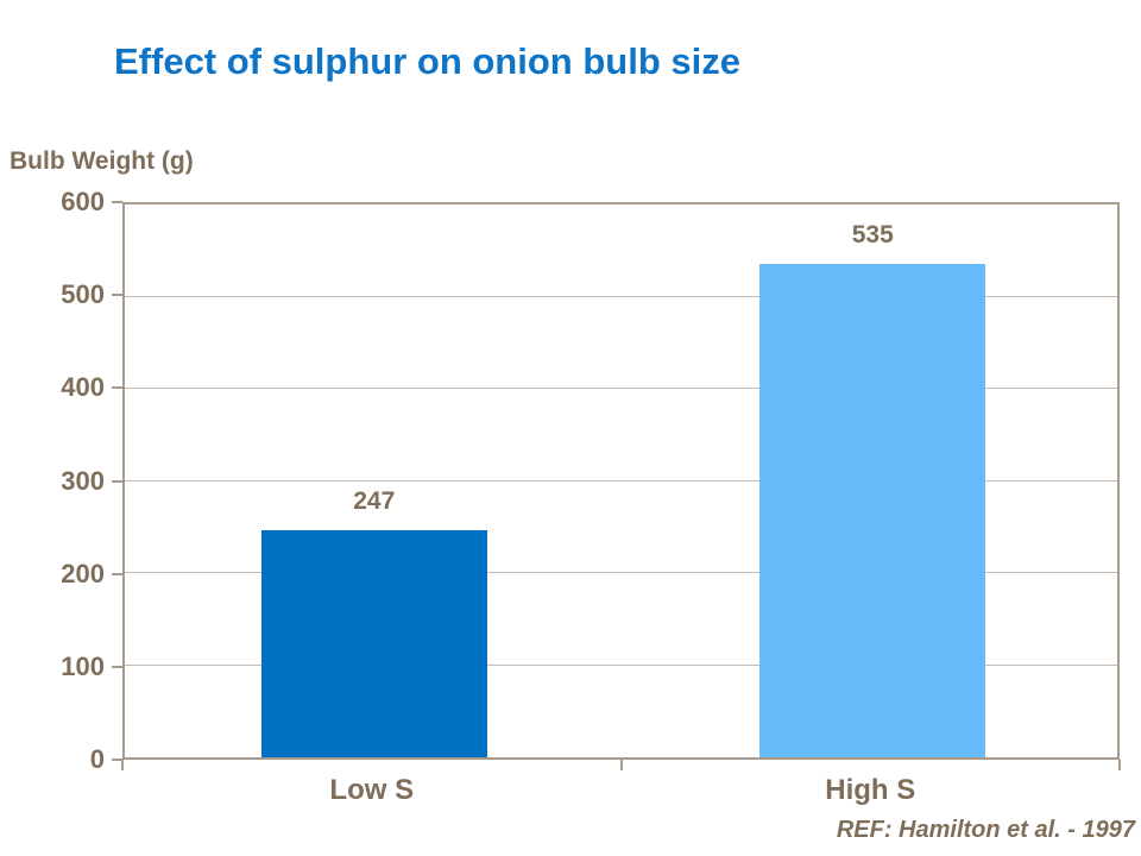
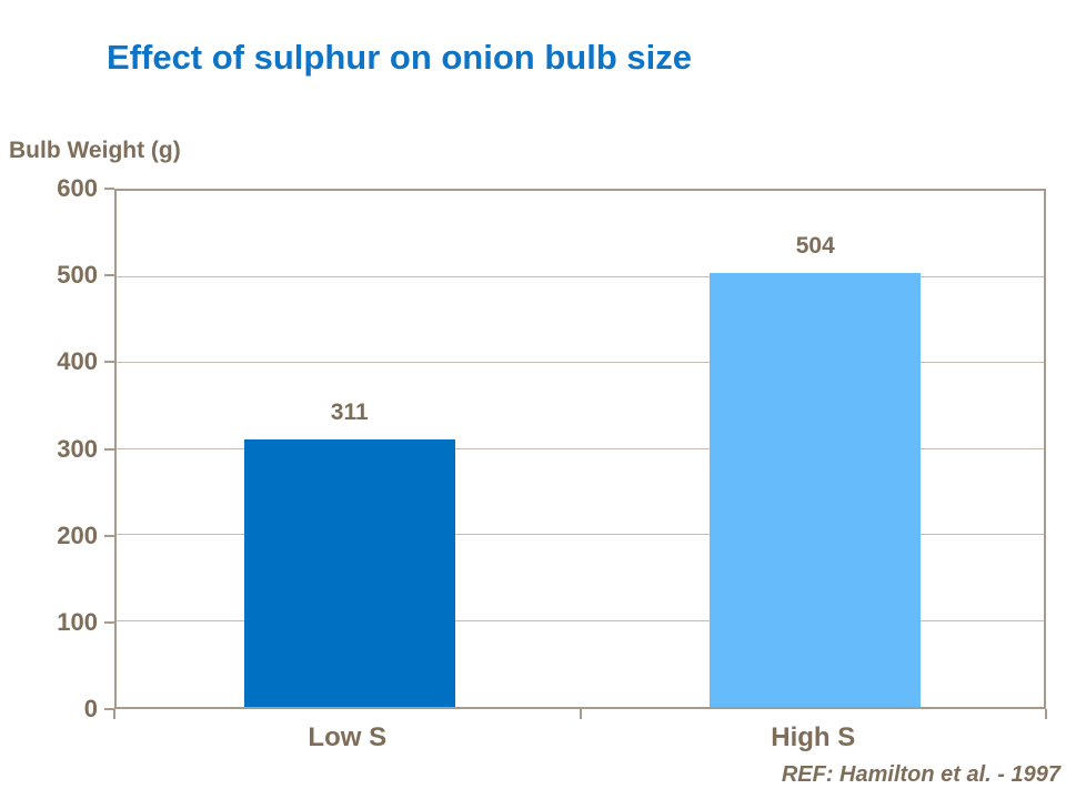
Low S: 247 -> 311
High S: 535 -> 504
